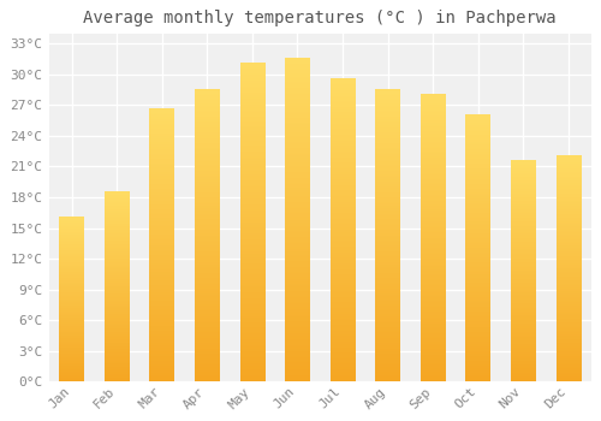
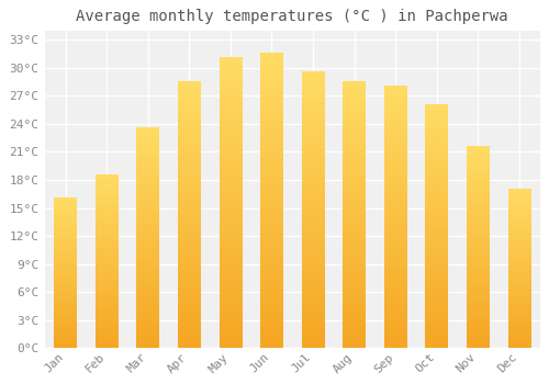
Mar: 26.6°C -> 23.5°C
Dec: 22.0°C -> 17.0°C
